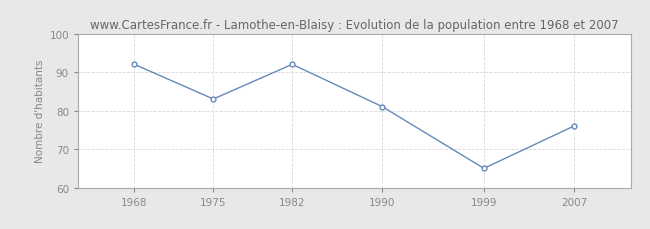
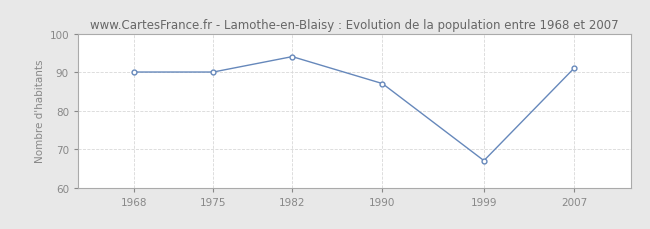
1968: 92 -> 90
1975: 83 -> 90
1982: 92 -> 94
1990: 81 -> 87
1999: 65 -> 67
2007: 76 -> 91
